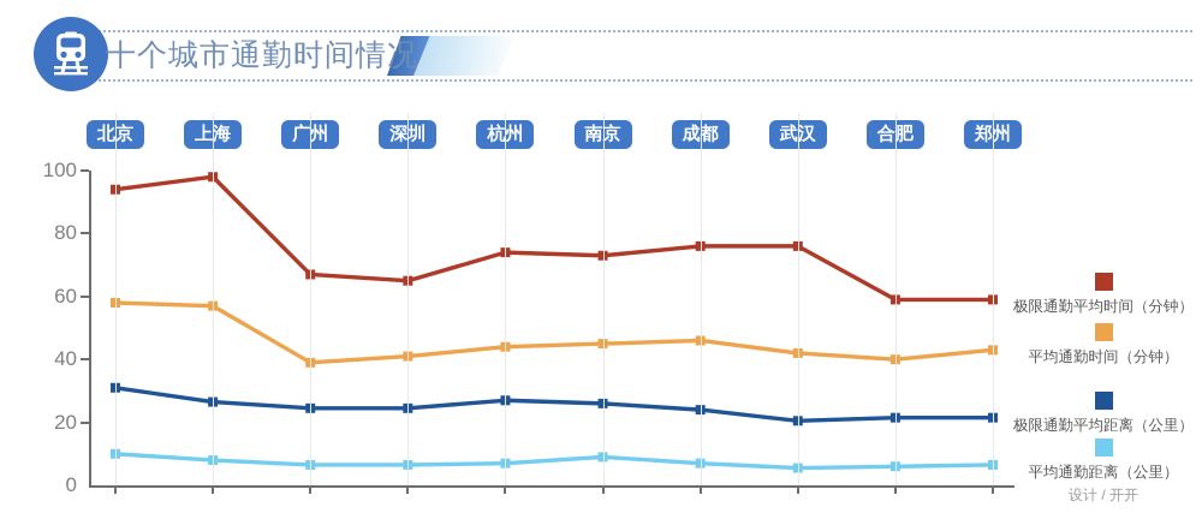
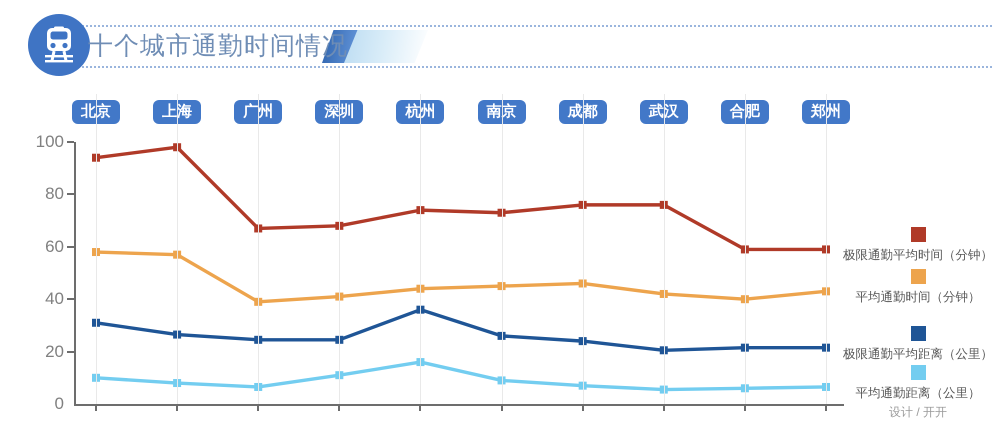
极限通勤平均时间（分钟）/深圳: 65 -> 68
平均通勤距离（公里）/深圳: 6 -> 11
极限通勤平均距离（公里）/杭州: 27 -> 36
平均通勤距离（公里）/杭州: 7 -> 16
